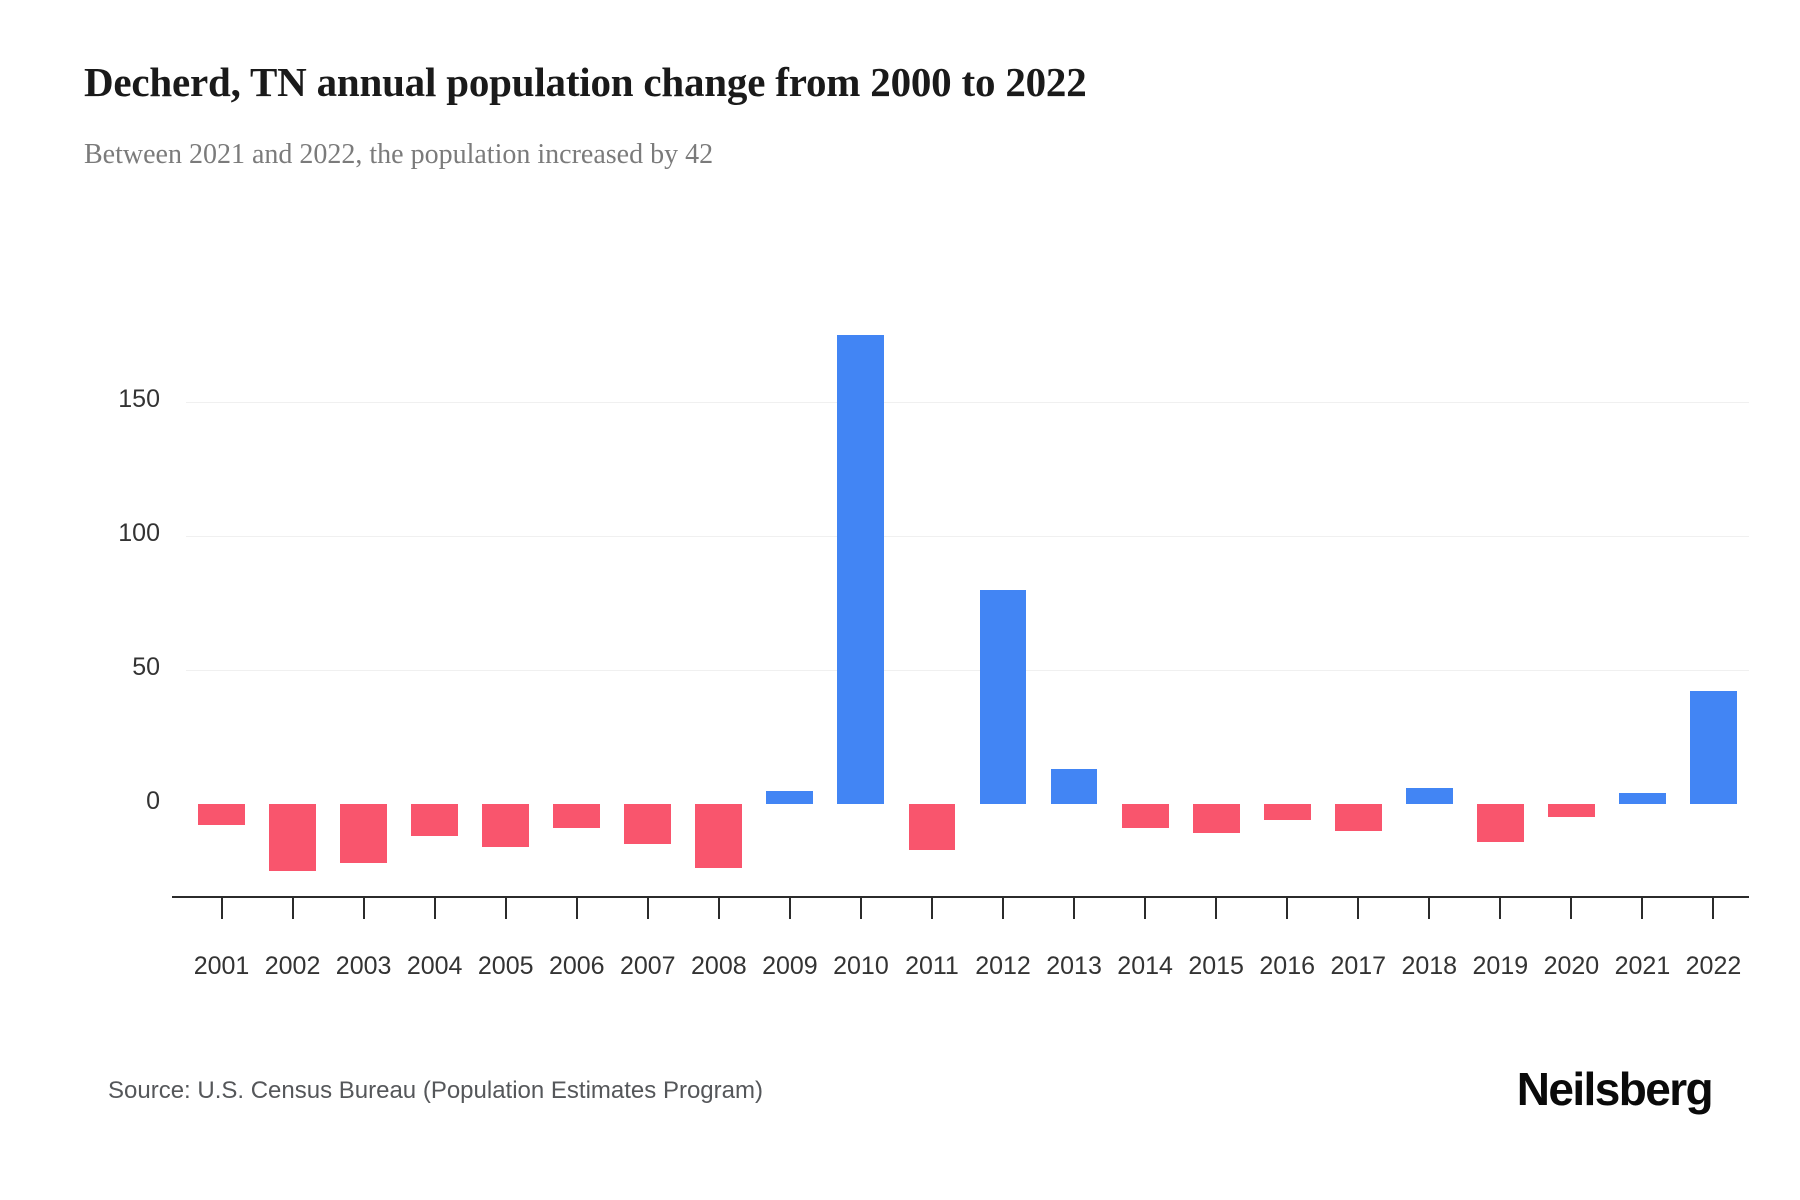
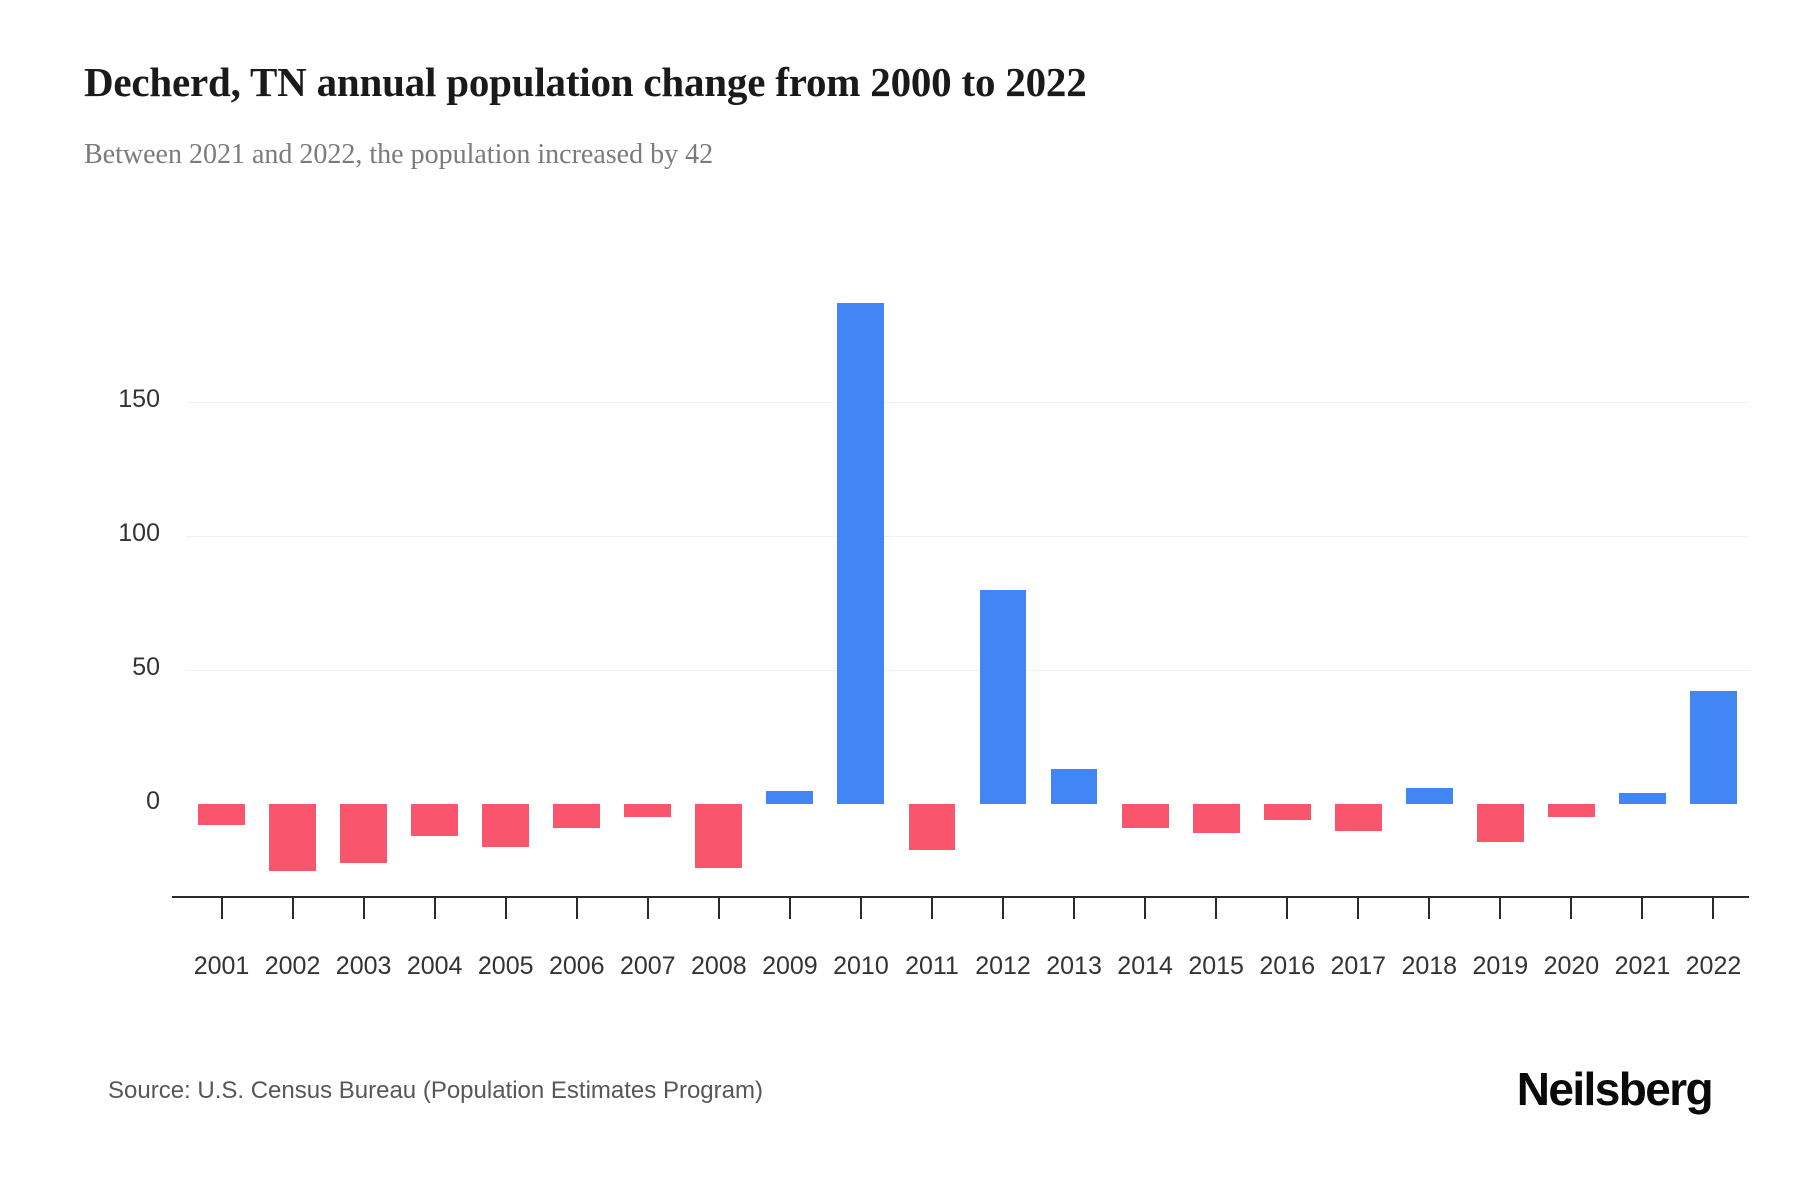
2007: -15 -> -5
2010: 175 -> 187
